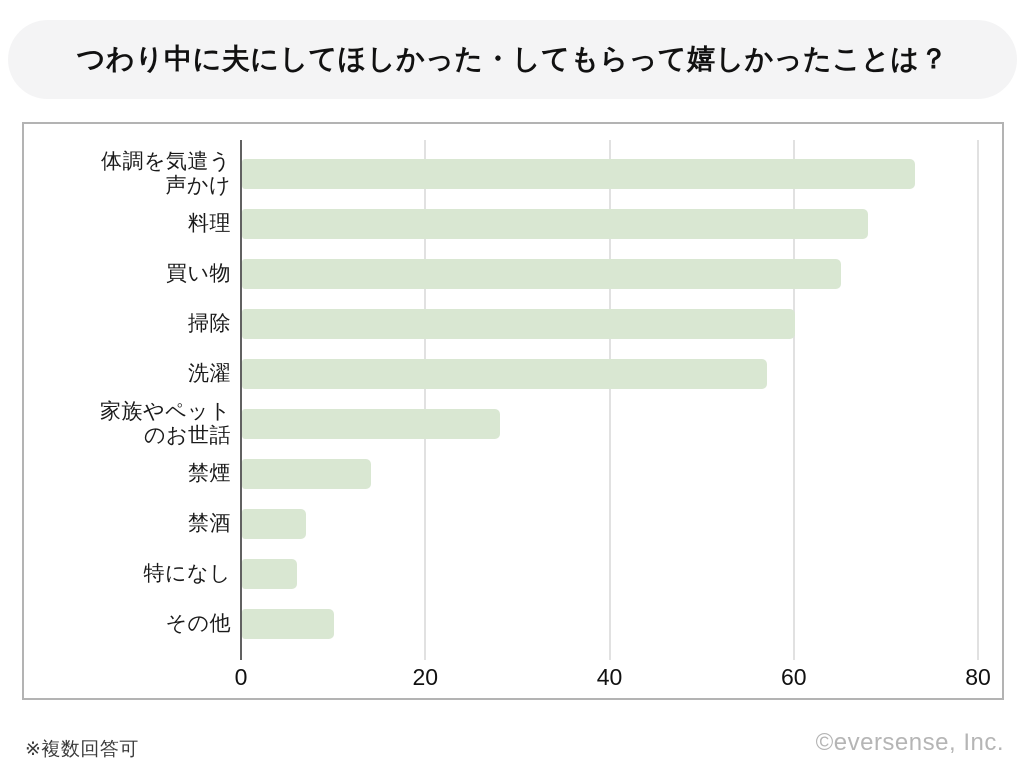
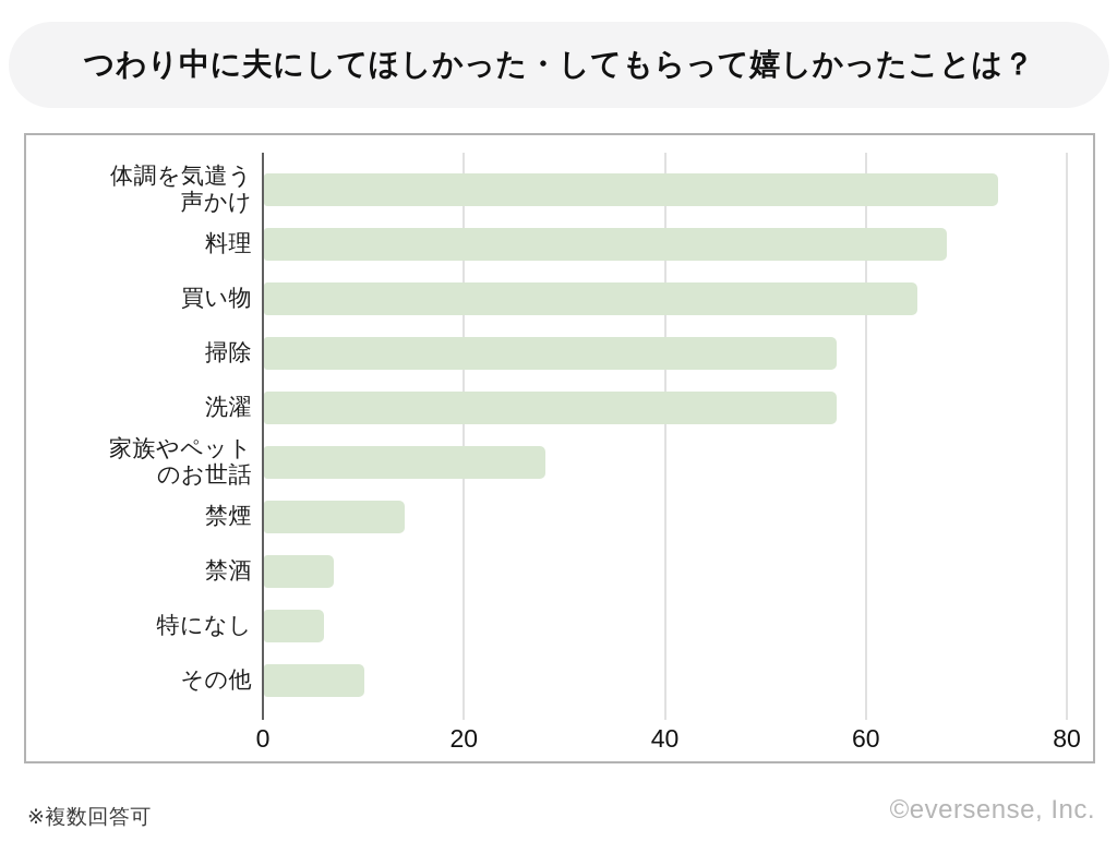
掃除: 60 -> 57
